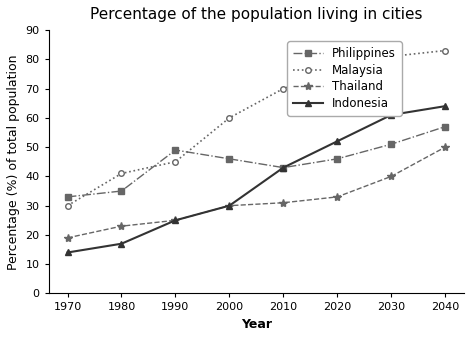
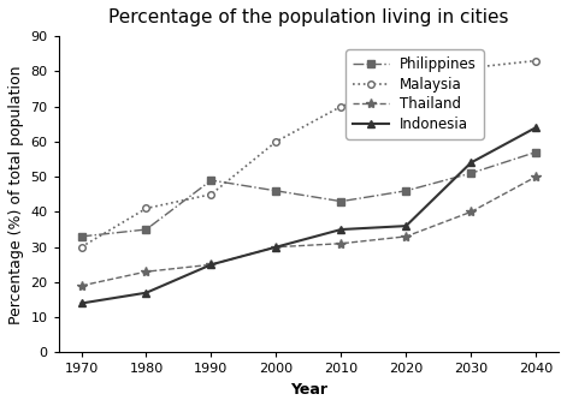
Indonesia/2010: 43 -> 35
Indonesia/2020: 52 -> 36
Indonesia/2030: 61 -> 54
